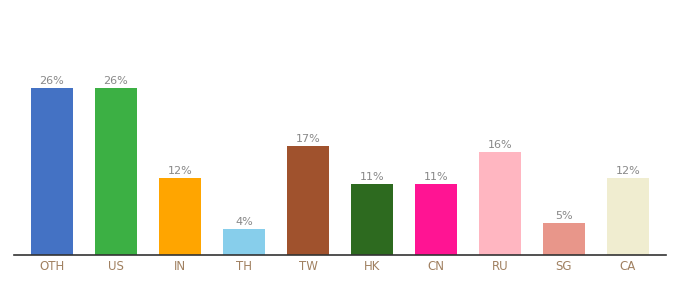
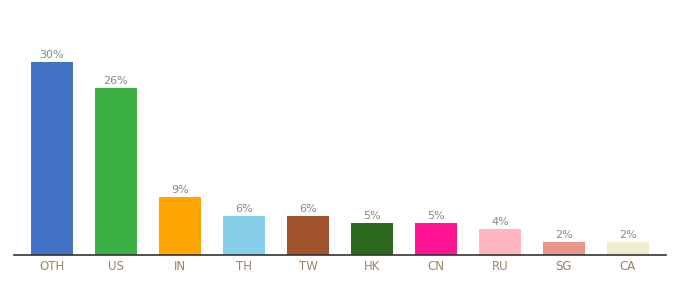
OTH: 26% -> 30%
IN: 12% -> 9%
TH: 4% -> 6%
TW: 17% -> 6%
HK: 11% -> 5%
CN: 11% -> 5%
RU: 16% -> 4%
SG: 5% -> 2%
CA: 12% -> 2%
